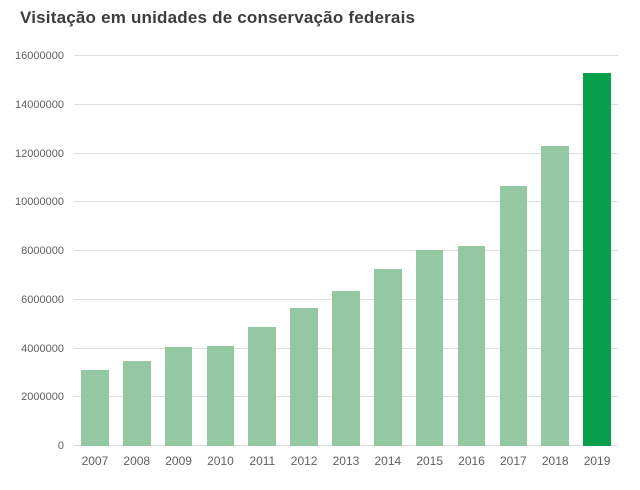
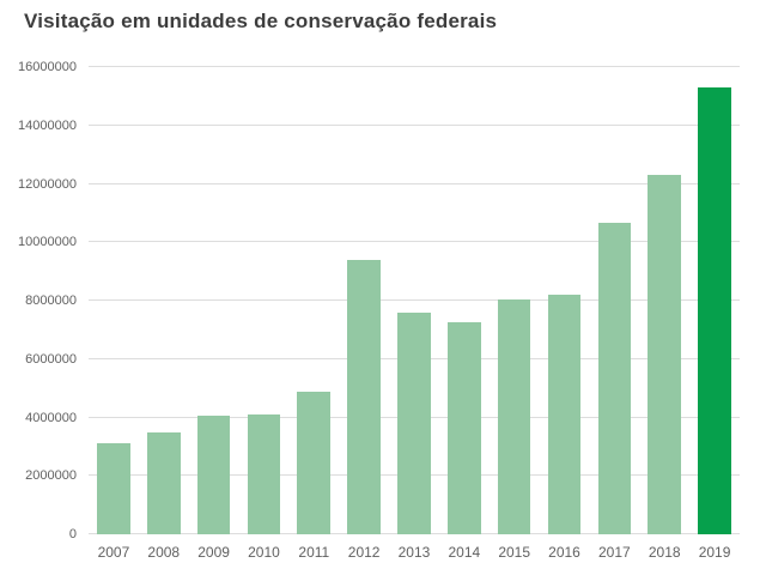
2012: 5600000 -> 9400000
2013: 6400000 -> 7600000
